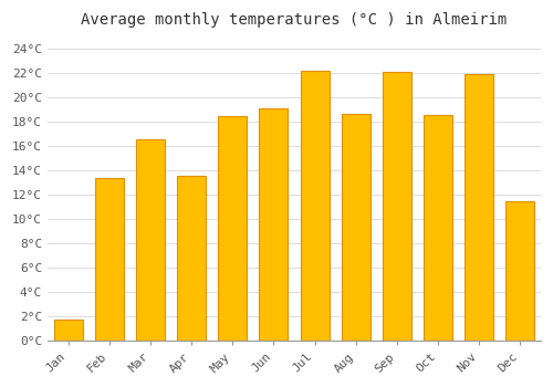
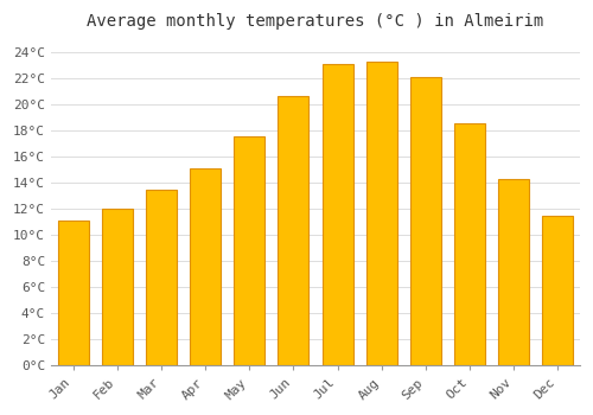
Jan: 1.8°C -> 11.1°C
Feb: 13.4°C -> 12.0°C
Mar: 16.6°C -> 13.5°C
Apr: 13.6°C -> 15.1°C
May: 18.5°C -> 17.6°C
Jun: 19.1°C -> 20.7°C
Jul: 22.2°C -> 23.1°C
Aug: 18.7°C -> 23.3°C
Nov: 21.9°C -> 14.3°C
